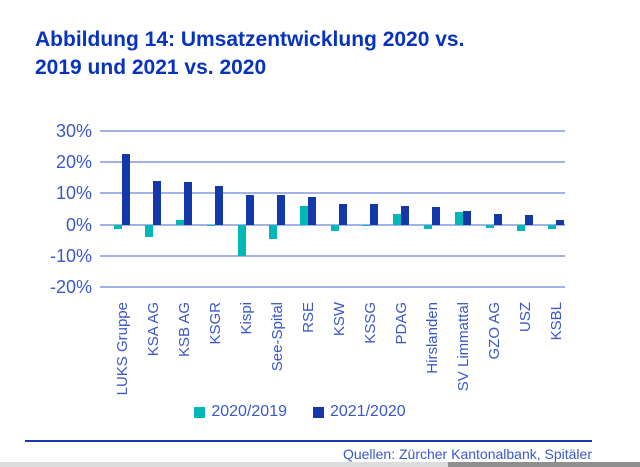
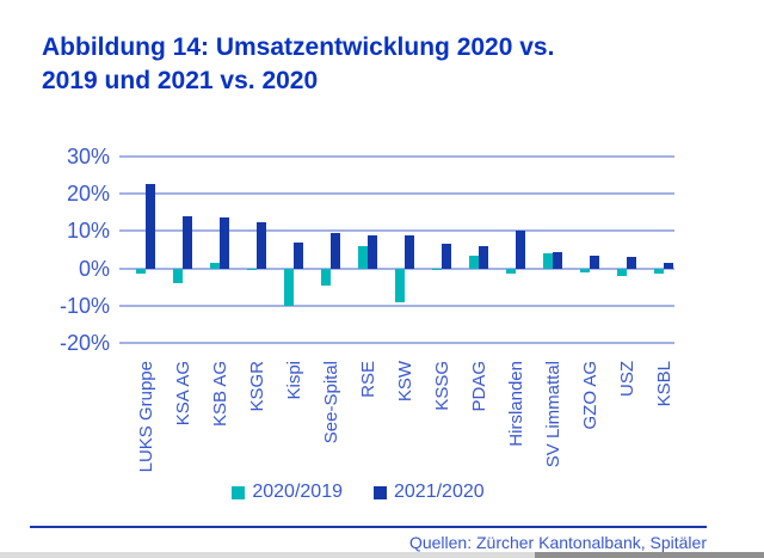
2021/2020/Kispi: 10% -> 7%
2020/2019/KSW: -2% -> -9%
2021/2020/KSW: 6% -> 9%
2021/2020/Hirslanden: 6% -> 10%
